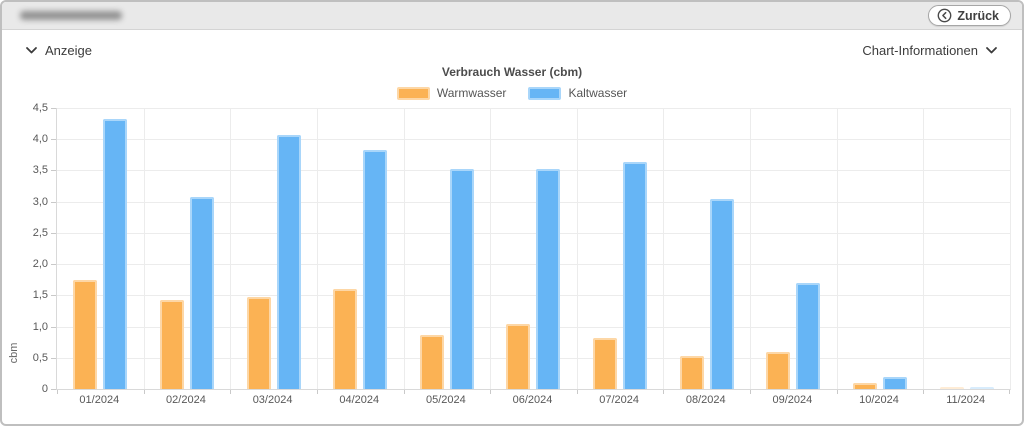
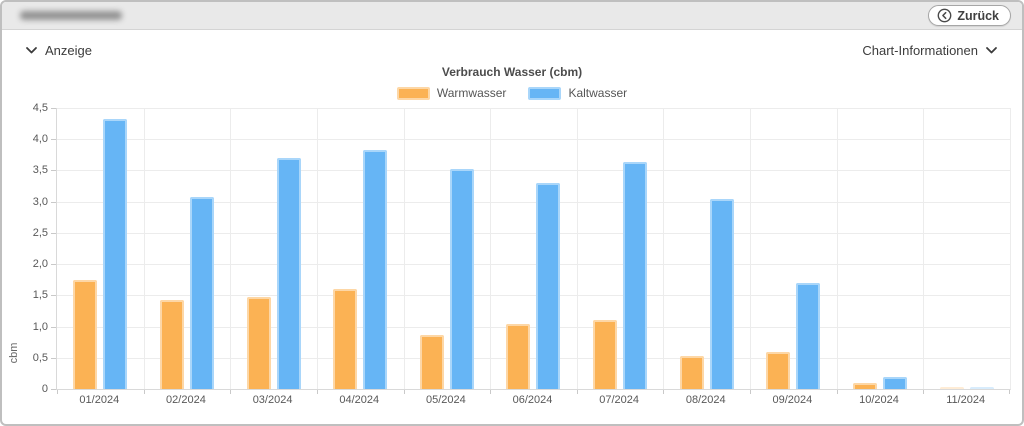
Kaltwasser/03/2024: 4,1 -> 3,7
Kaltwasser/06/2024: 3,5 -> 3,3
Warmwasser/07/2024: 0,8 -> 1,1
